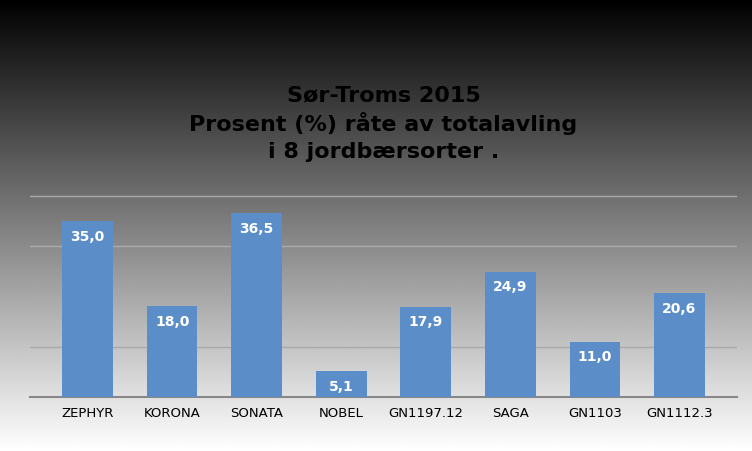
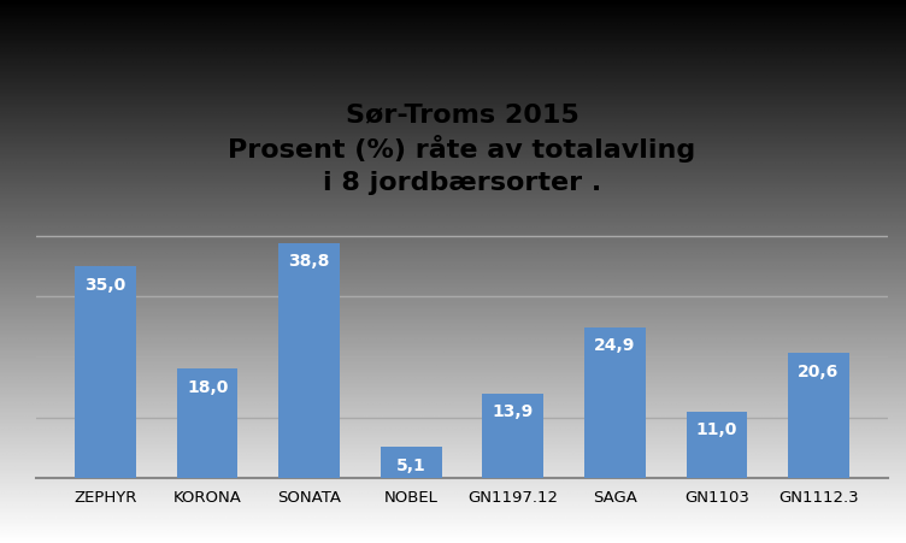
SONATA: 36,5 -> 38,8
GN1197.12: 17,9 -> 13,9
